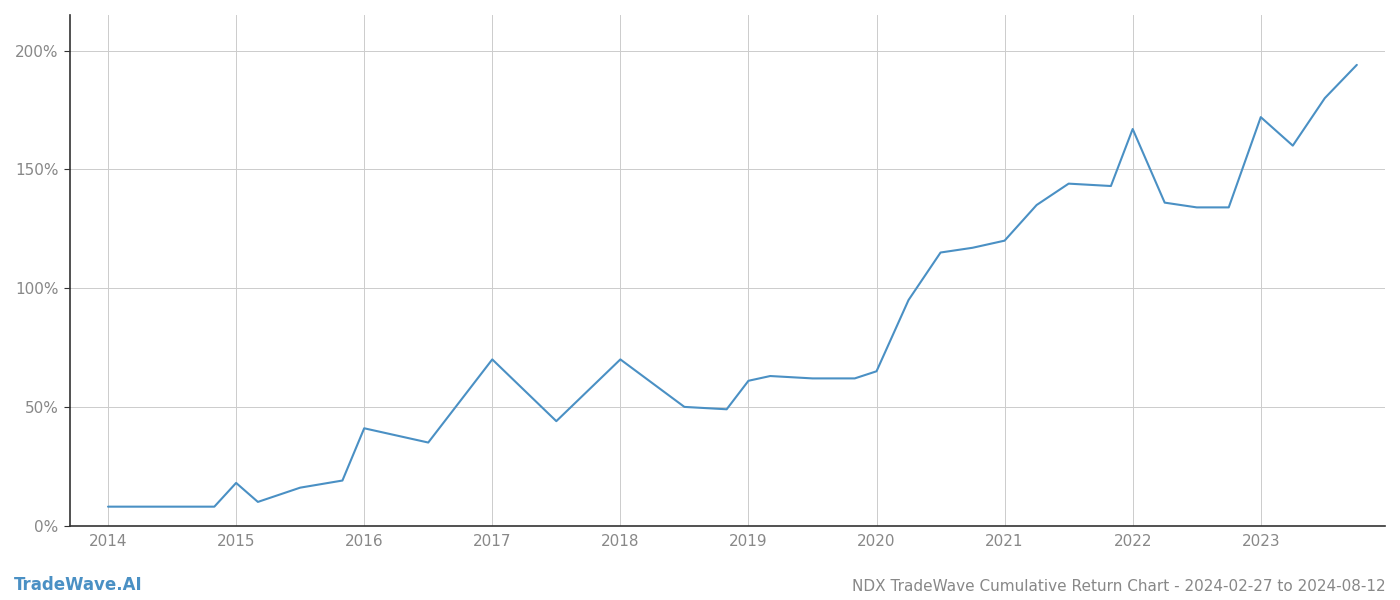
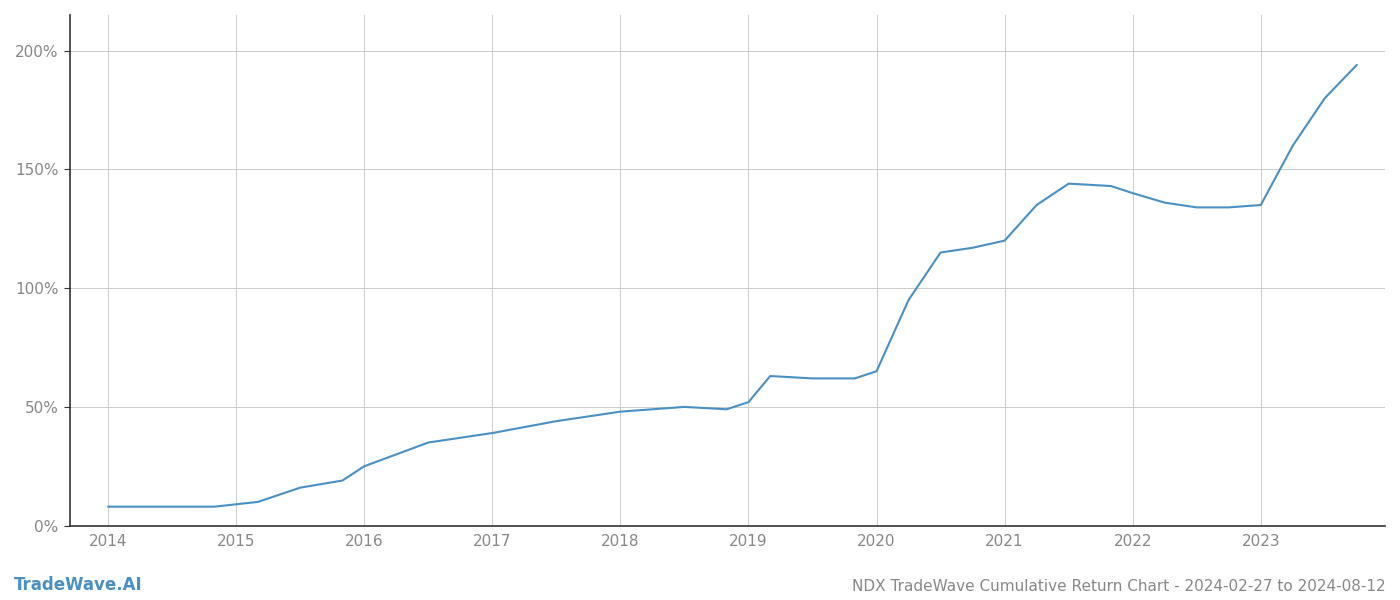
2015: 18% -> 9%
2016: 41% -> 25%
2017: 70% -> 39%
2018: 70% -> 48%
2019: 61% -> 52%
2022: 167% -> 140%
2023: 172% -> 135%
